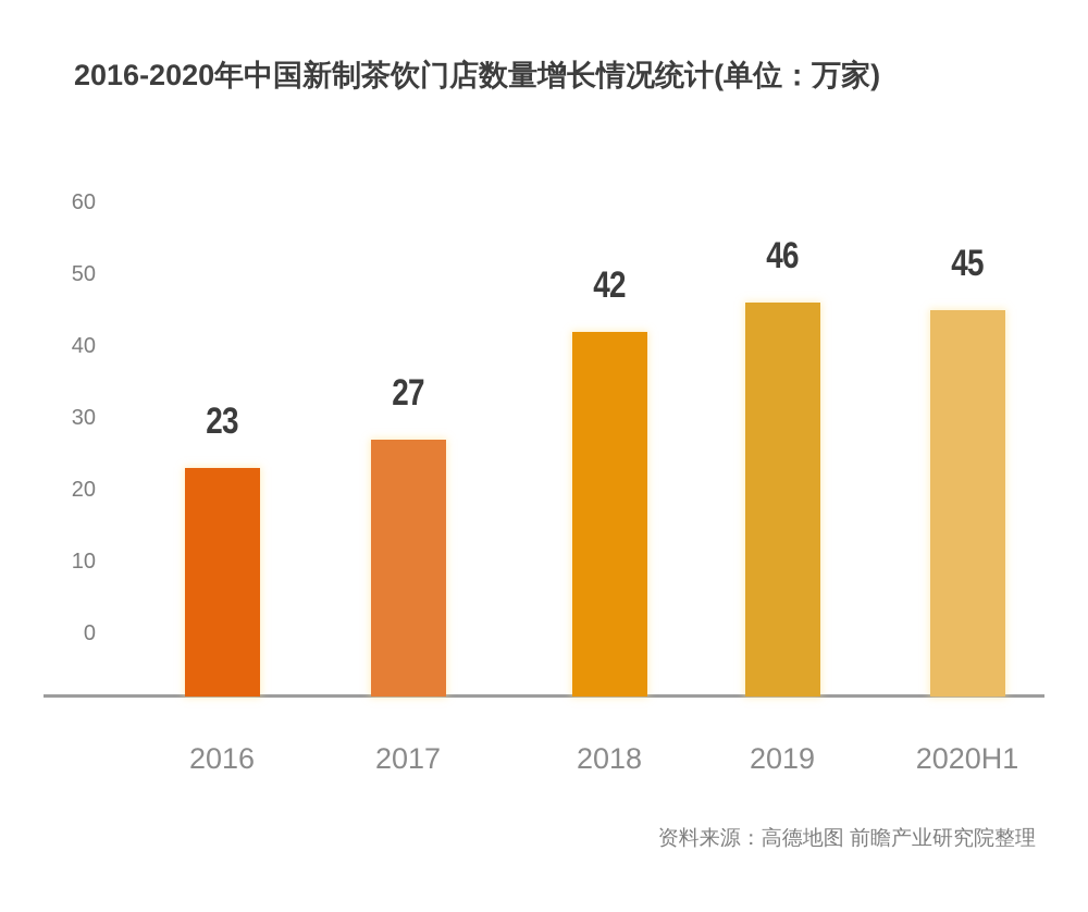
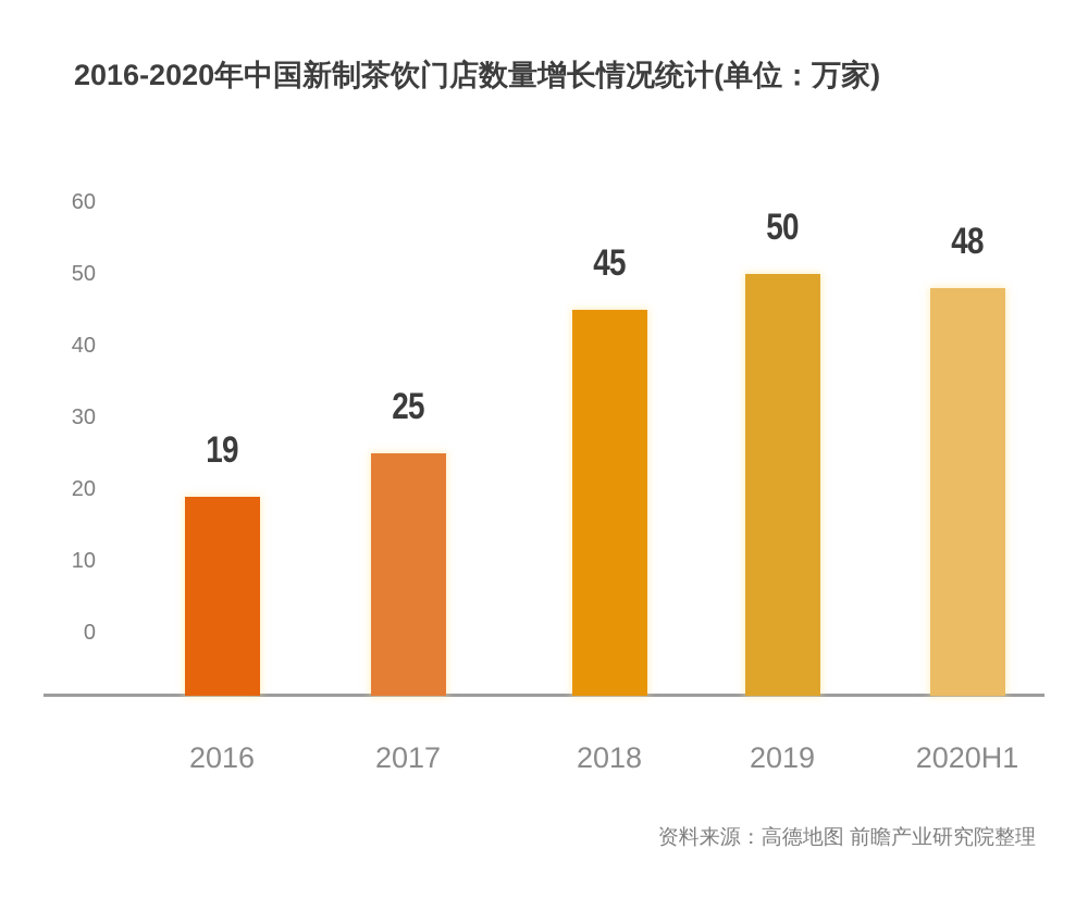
2016: 23 -> 19
2017: 27 -> 25
2018: 42 -> 45
2019: 46 -> 50
2020H1: 45 -> 48
